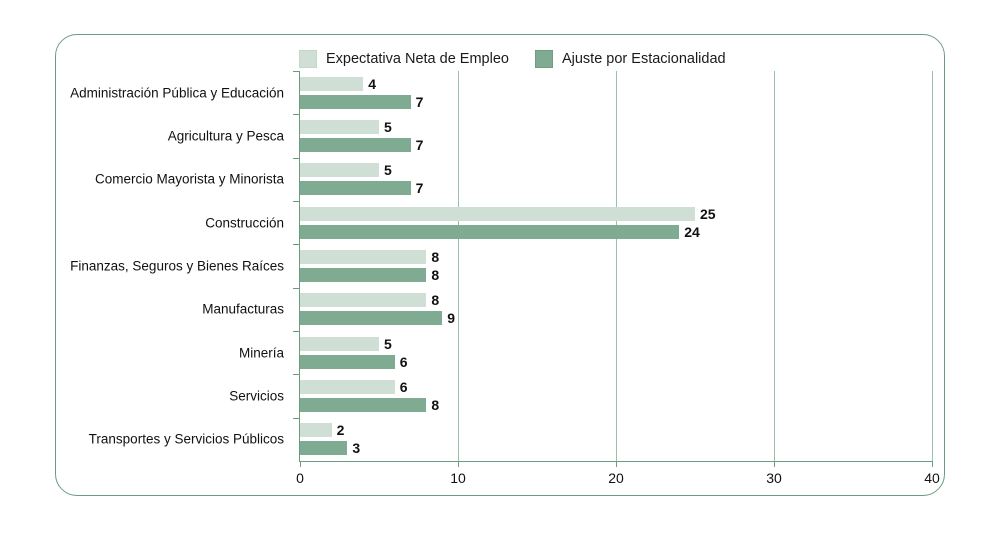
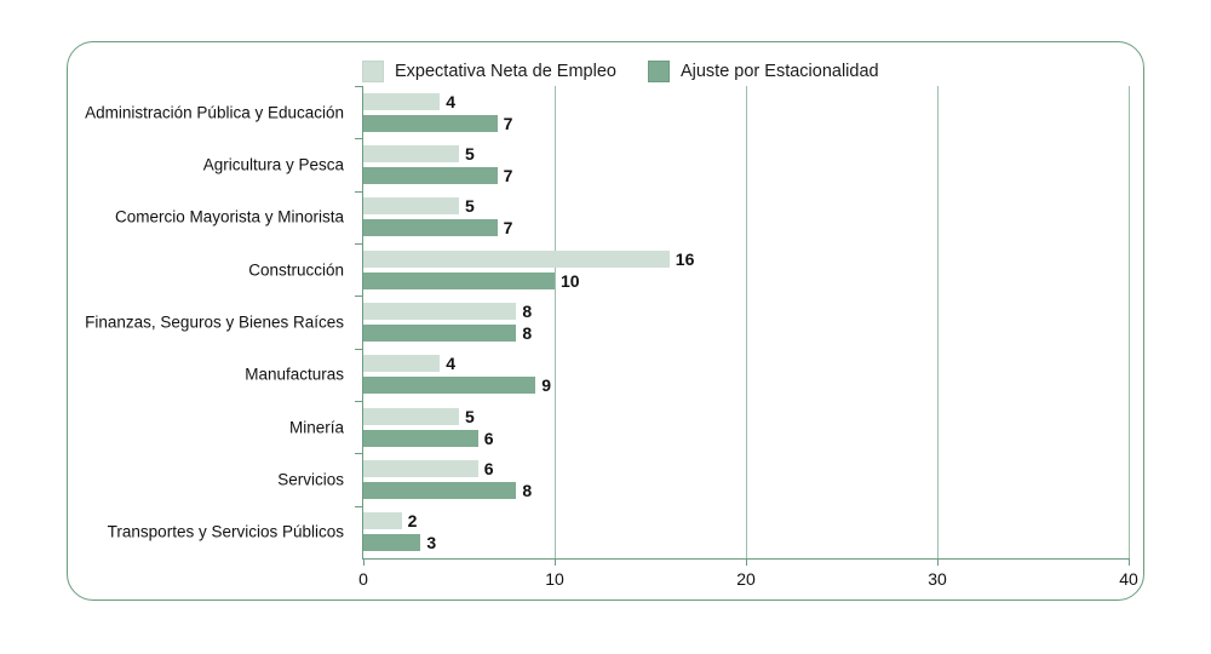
Expectativa Neta de Empleo/Construcción: 25 -> 16
Ajuste por Estacionalidad/Construcción: 24 -> 10
Expectativa Neta de Empleo/Manufacturas: 8 -> 4
